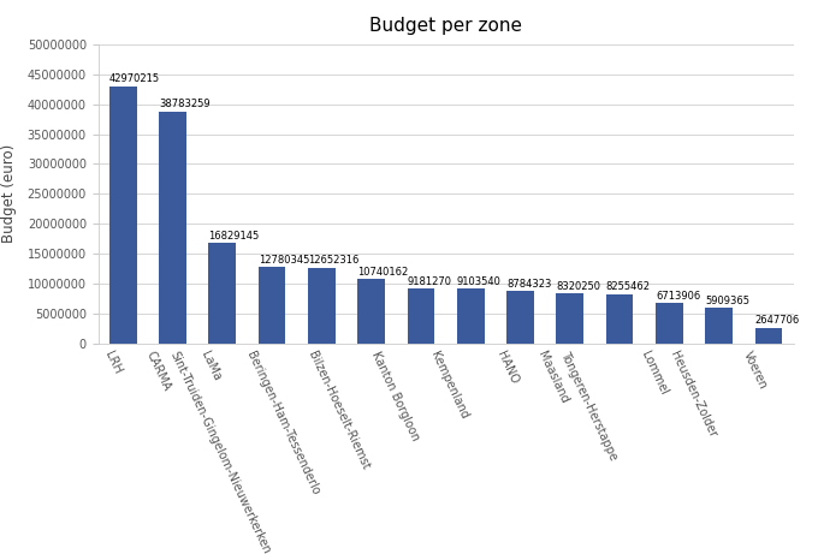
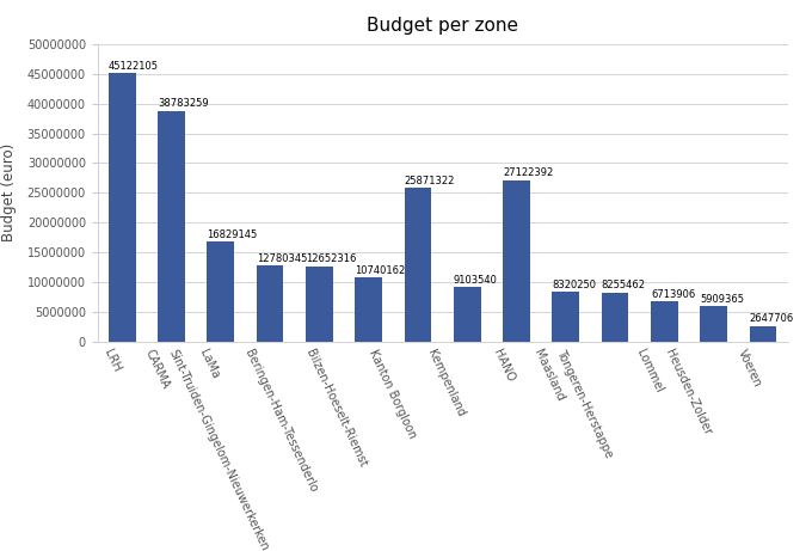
LRH: 42970215 -> 45122105
Kanton Borgloon: 9181270 -> 25871322
HANO: 8784323 -> 27122392
